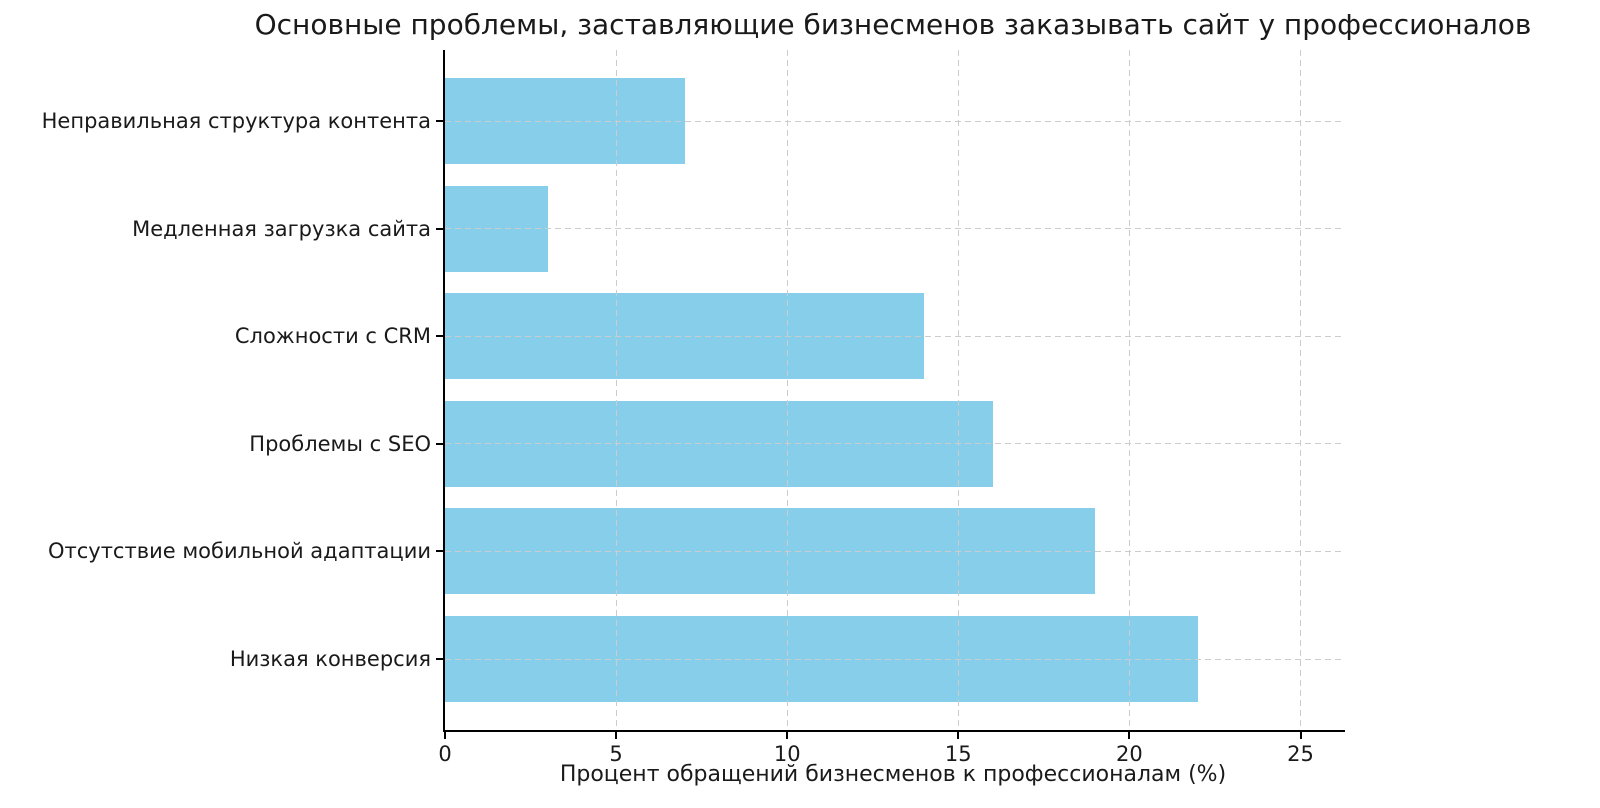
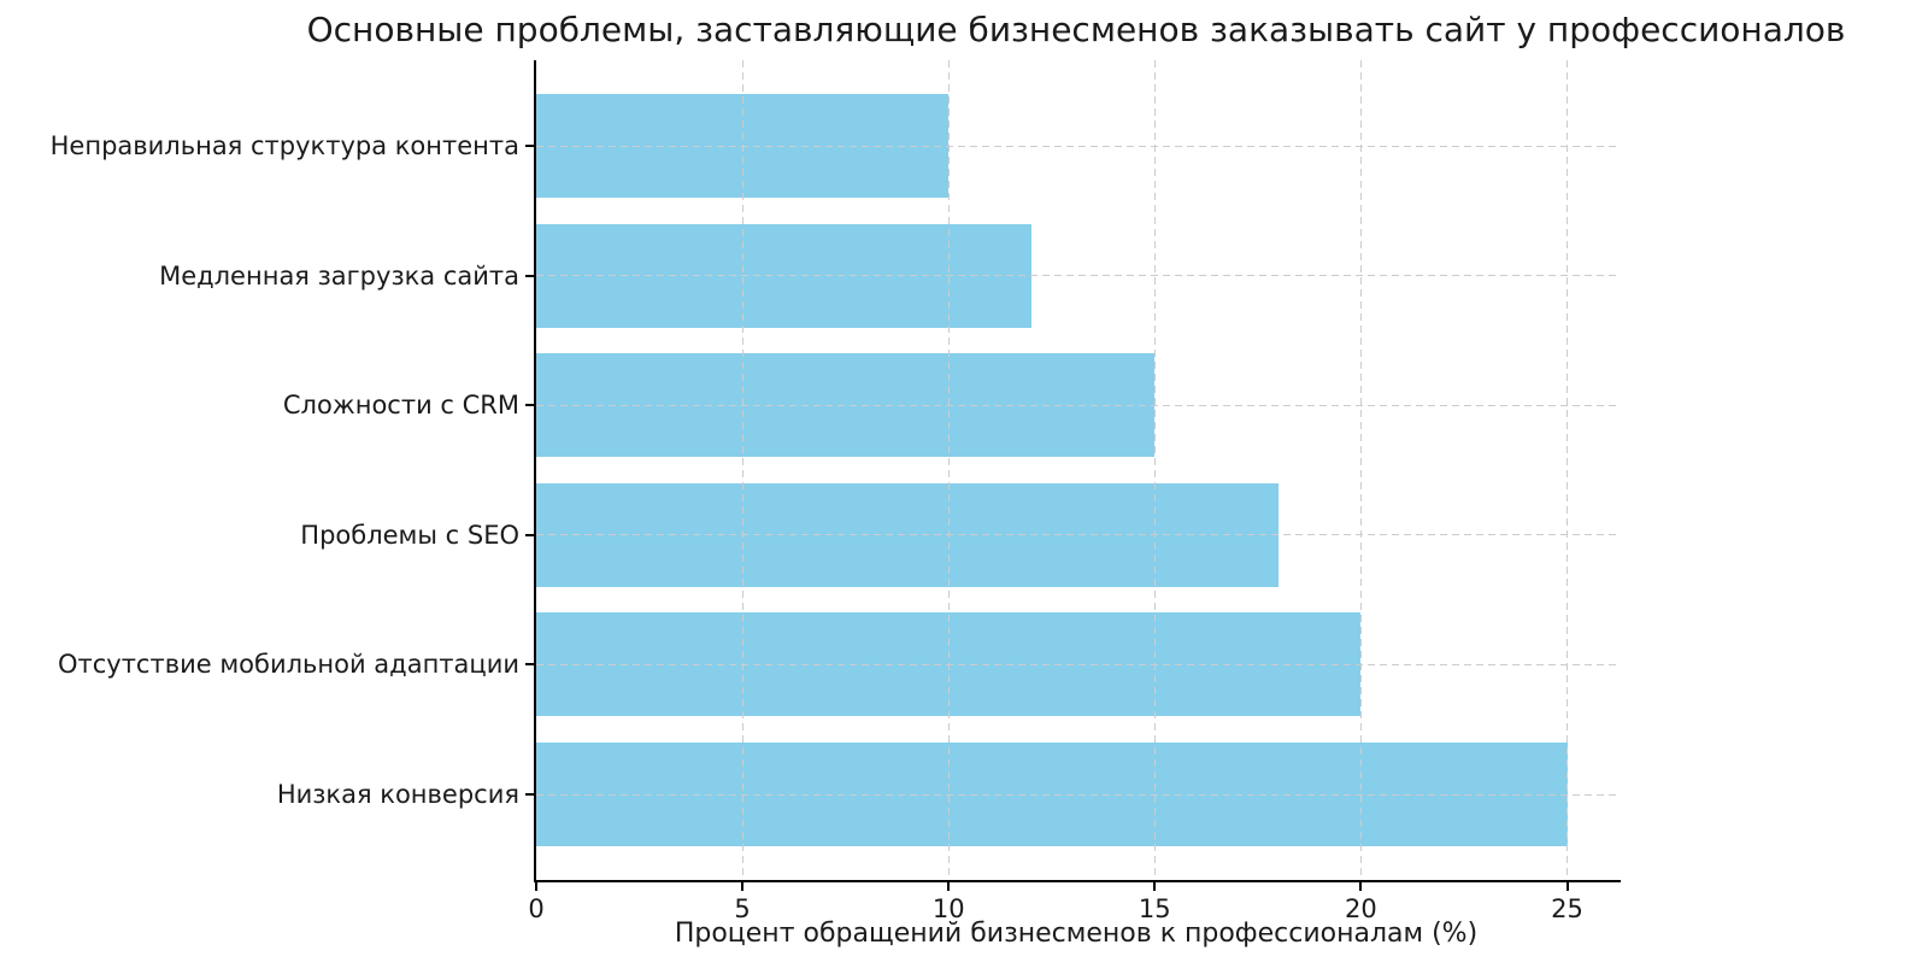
Неправильная структура контента: 7 -> 10
Медленная загрузка сайта: 3 -> 12
Сложности с CRM: 14 -> 15
Проблемы с SEO: 16 -> 18
Отсутствие мобильной адаптации: 19 -> 20
Низкая конверсия: 22 -> 25
